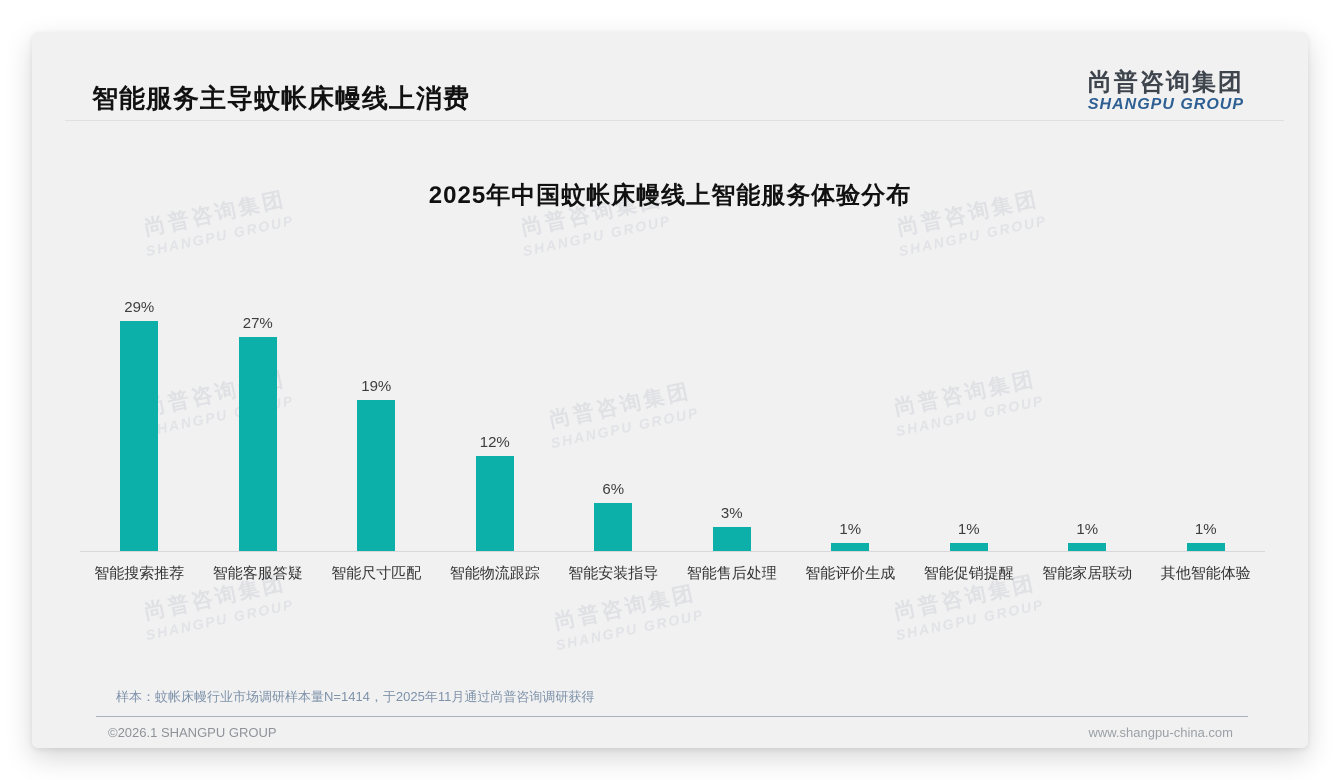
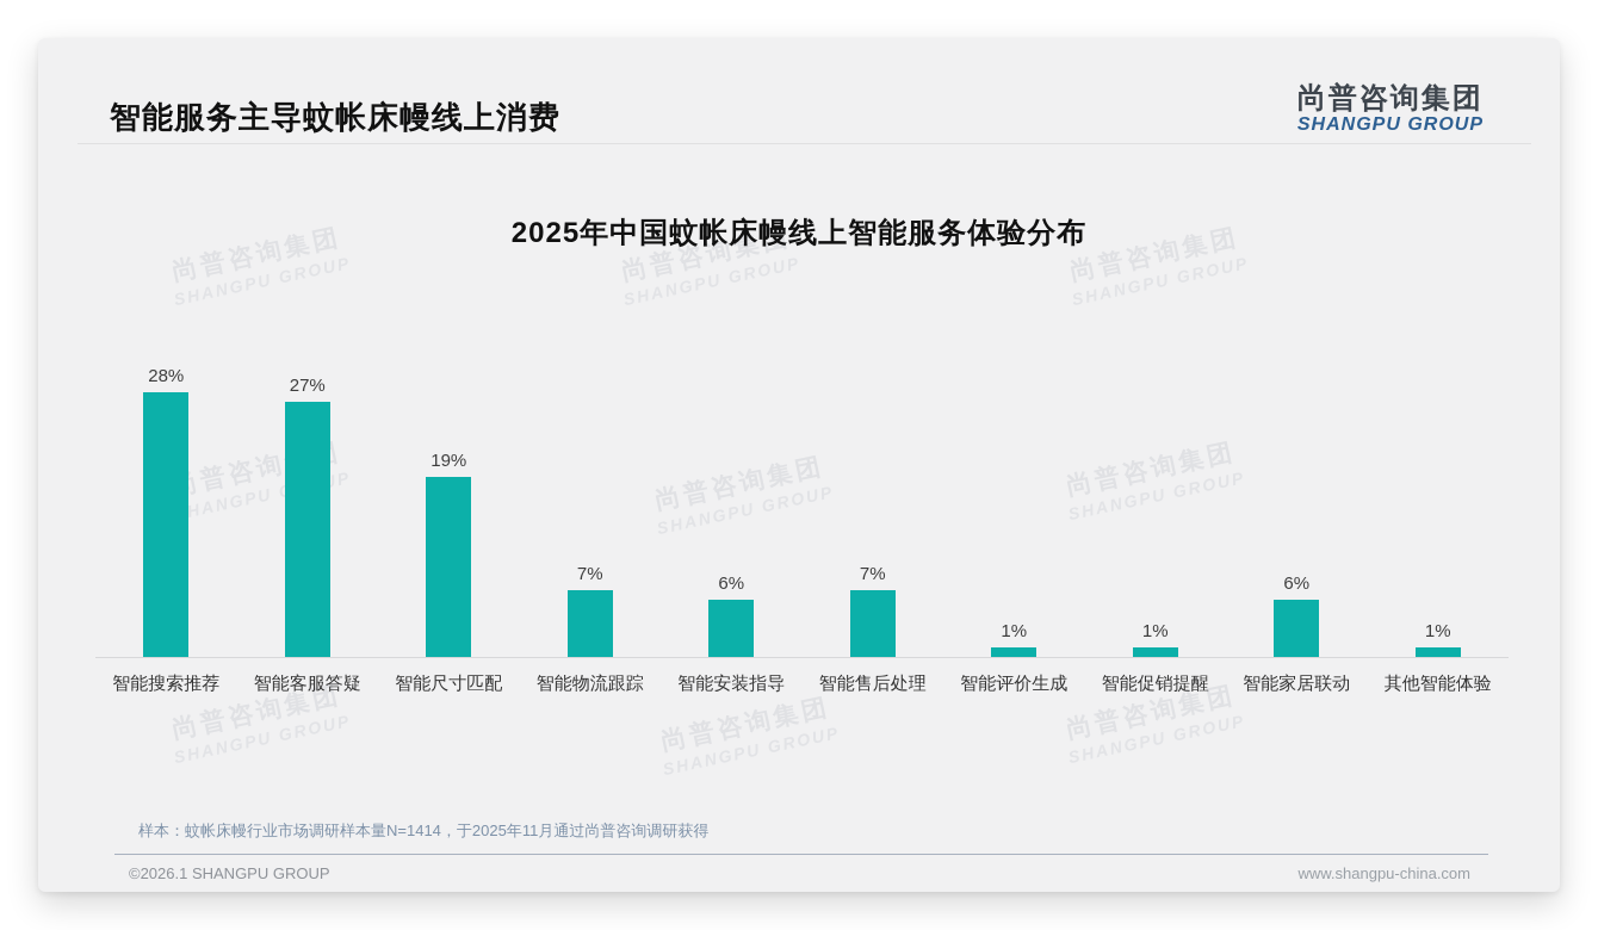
智能搜索推荐: 29% -> 28%
智能物流跟踪: 12% -> 7%
智能售后处理: 3% -> 7%
智能家居联动: 1% -> 6%
